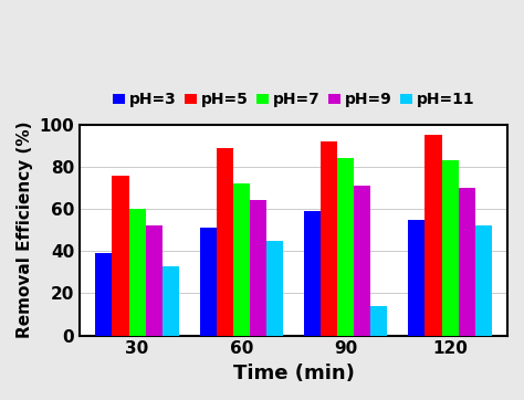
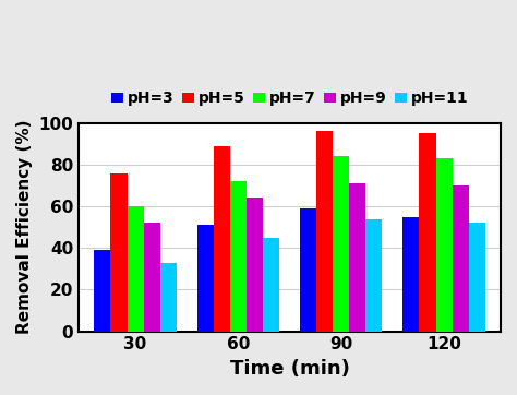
pH=5/90: 92 -> 96
pH=11/90: 14 -> 54
